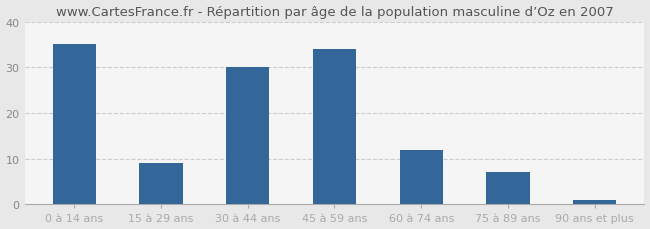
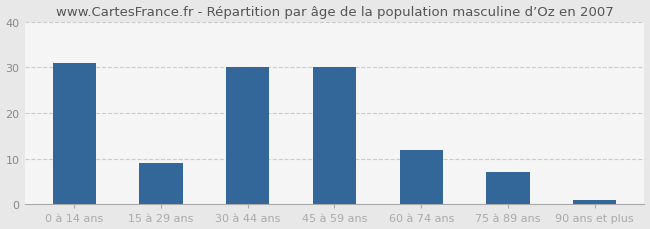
0 à 14 ans: 35 -> 31
45 à 59 ans: 34 -> 30
